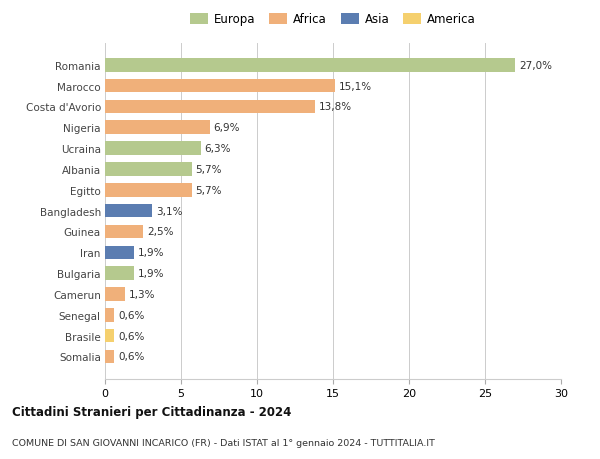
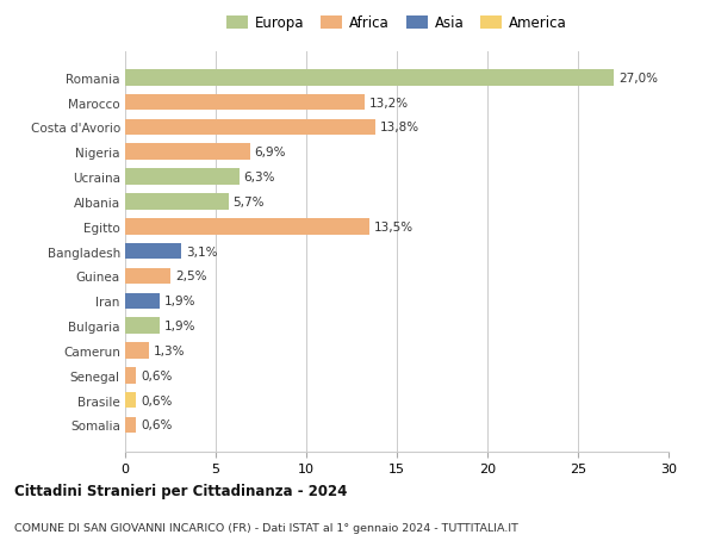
Marocco: 15,1% -> 13,2%
Egitto: 5,7% -> 13,5%
